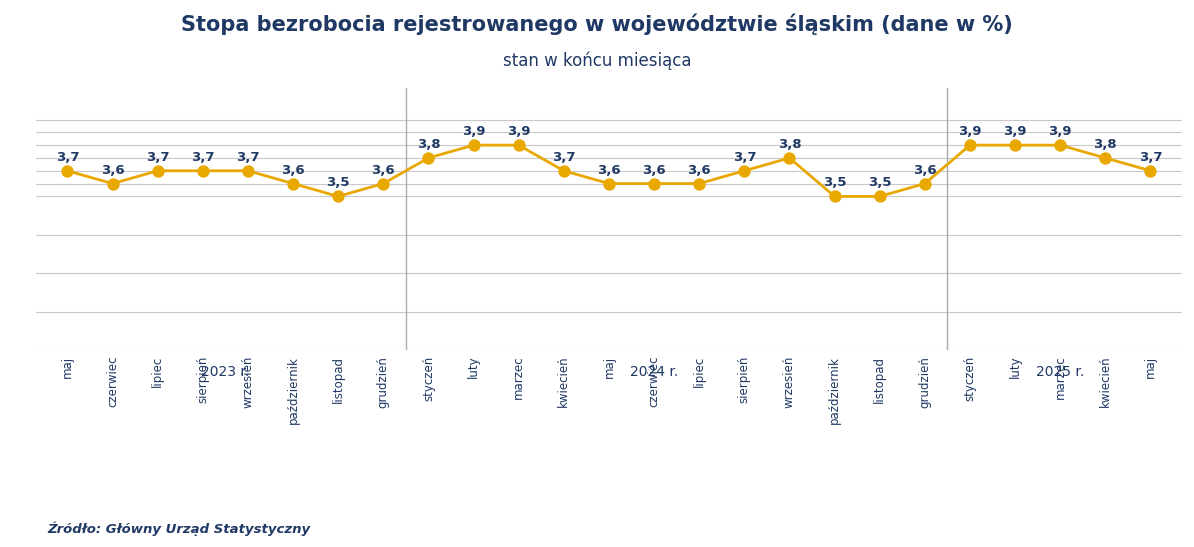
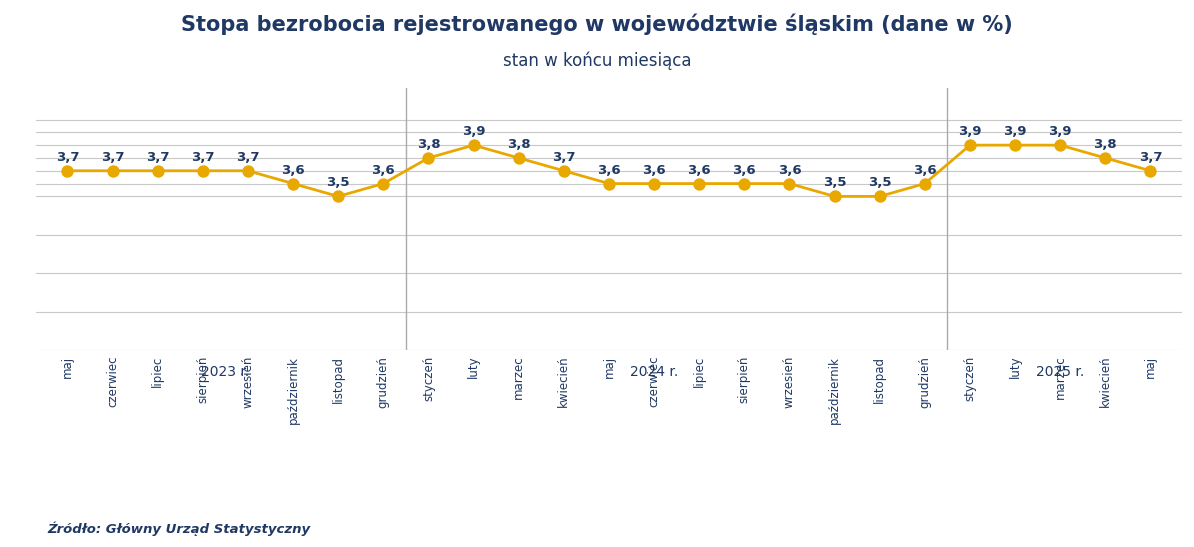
czerwiec: 3,6 -> 3,7
marzec: 3,9 -> 3,8
sierpień: 3,7 -> 3,6
wrzesień: 3,8 -> 3,6
